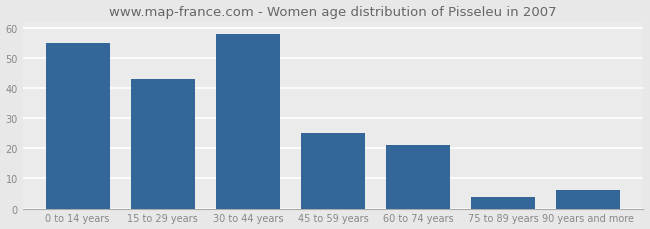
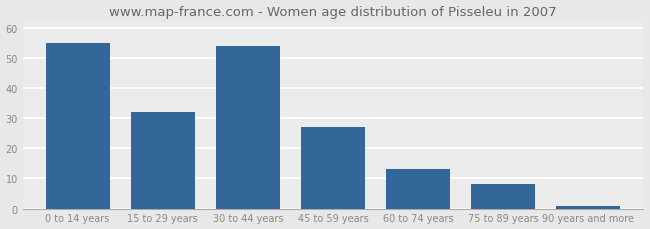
15 to 29 years: 43 -> 32
30 to 44 years: 58 -> 54
45 to 59 years: 25 -> 27
60 to 74 years: 21 -> 13
75 to 89 years: 4 -> 8
90 years and more: 6 -> 1
